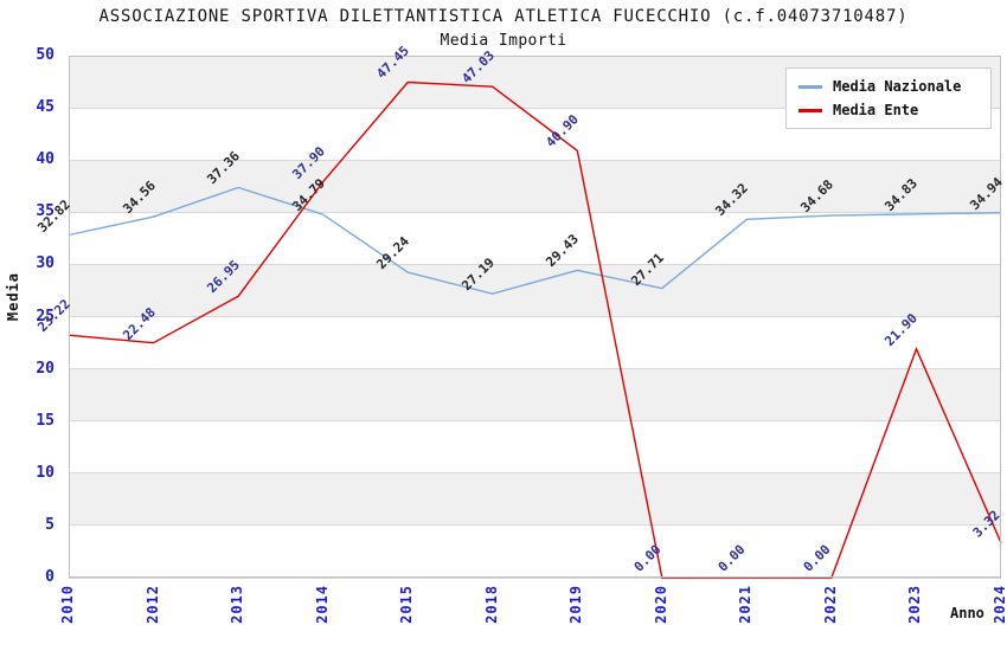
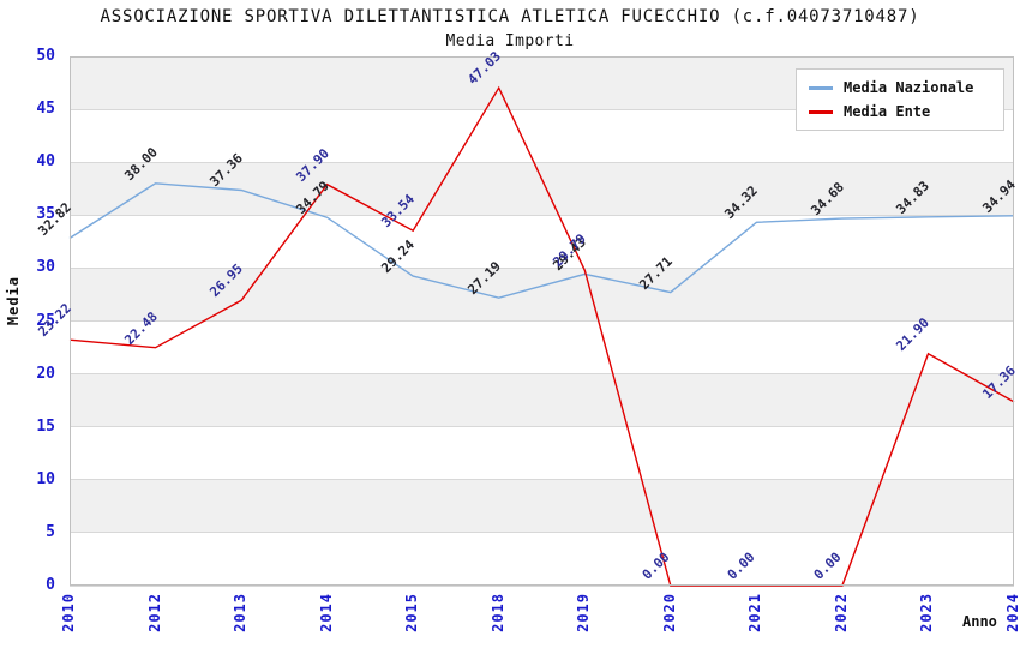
Media Nazionale/2012: 34.56 -> 38.00
Media Ente/2015: 47.45 -> 33.54
Media Ente/2019: 40.90 -> 29.79
Media Ente/2024: 3.32 -> 17.36
